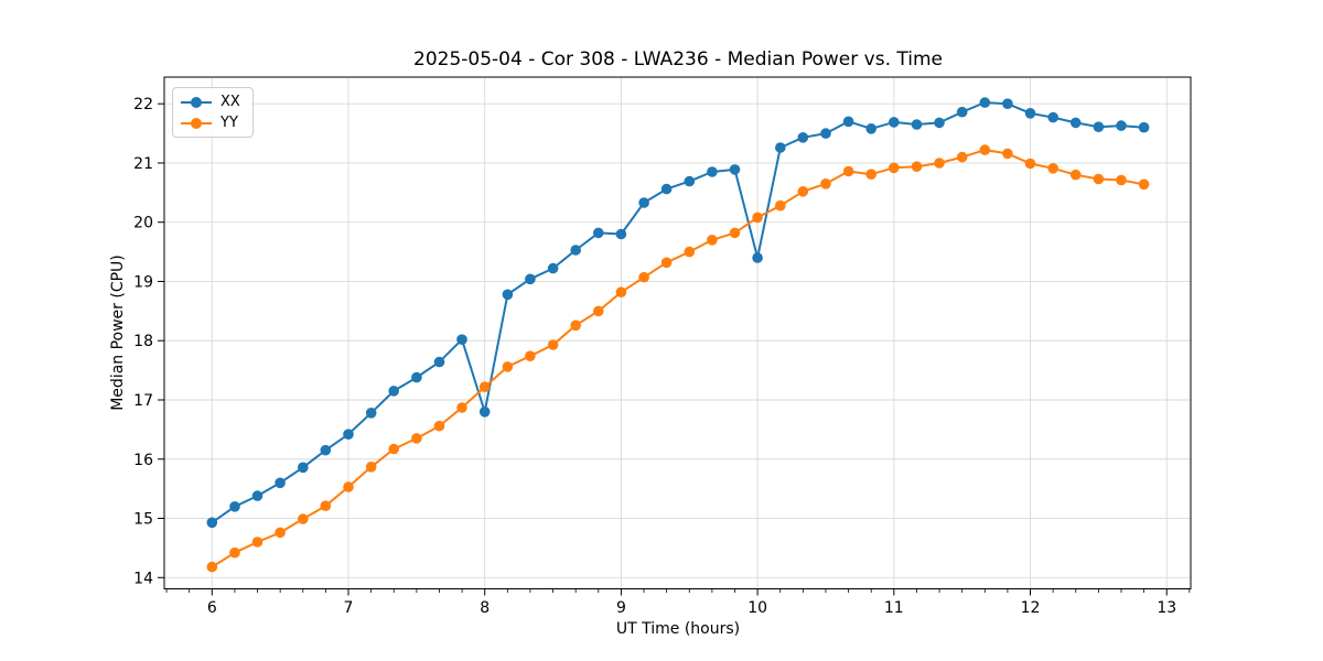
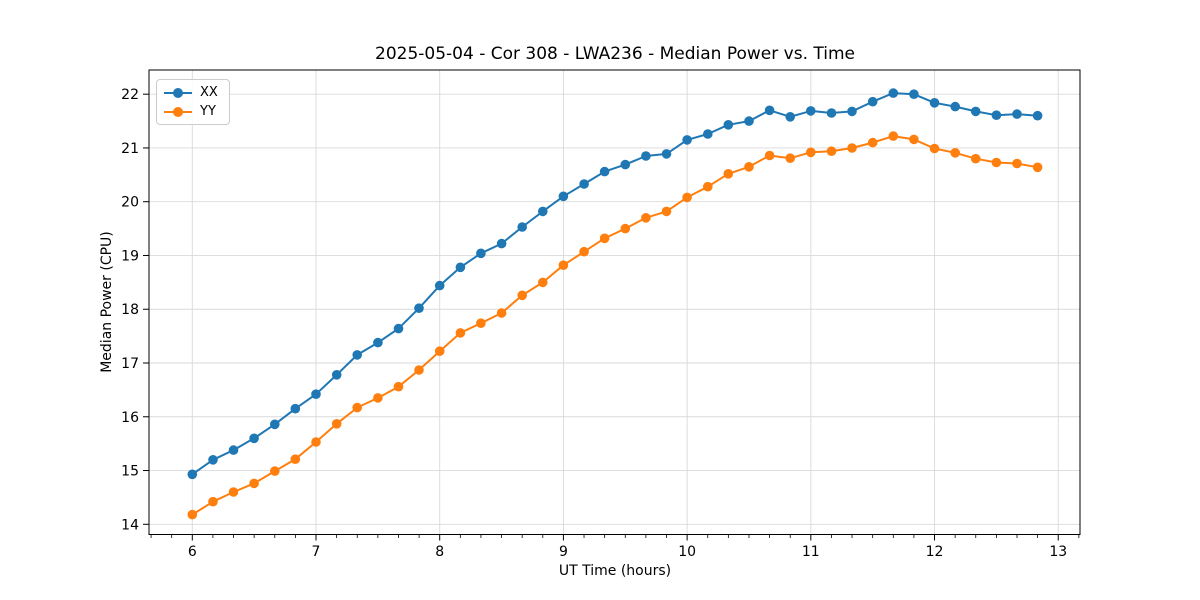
XX/8: 16.8 -> 18.4
XX/9: 19.8 -> 20.1
XX/10: 19.4 -> 21.1
